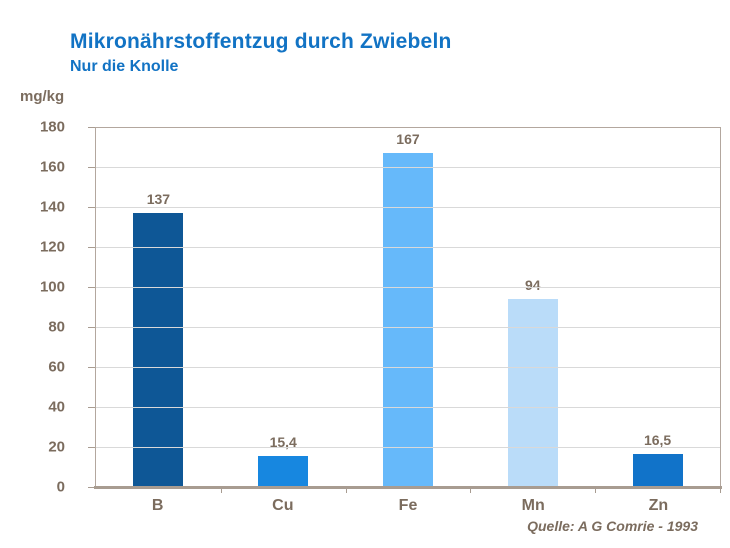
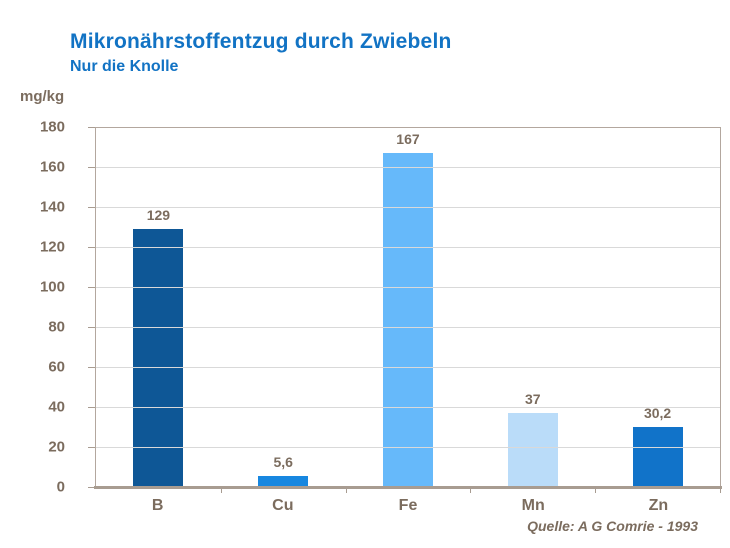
B: 137 -> 129
Cu: 15,4 -> 5,6
Mn: 94 -> 37
Zn: 16,5 -> 30,2
